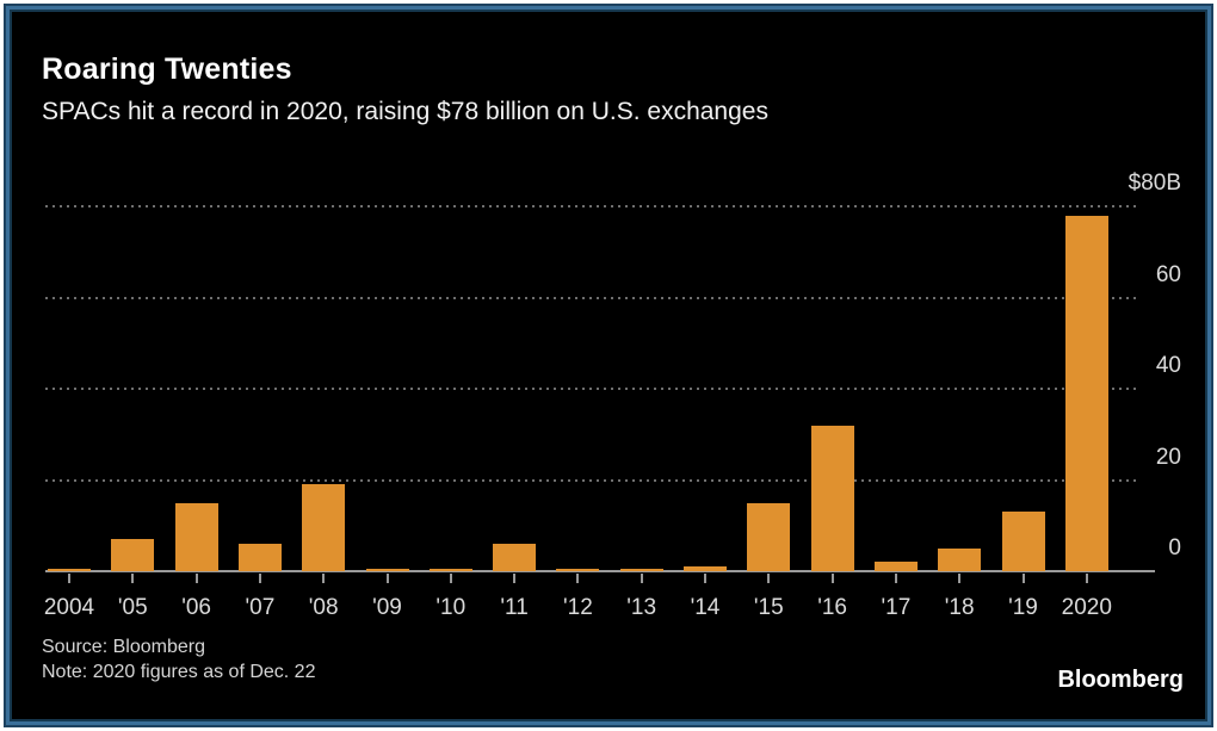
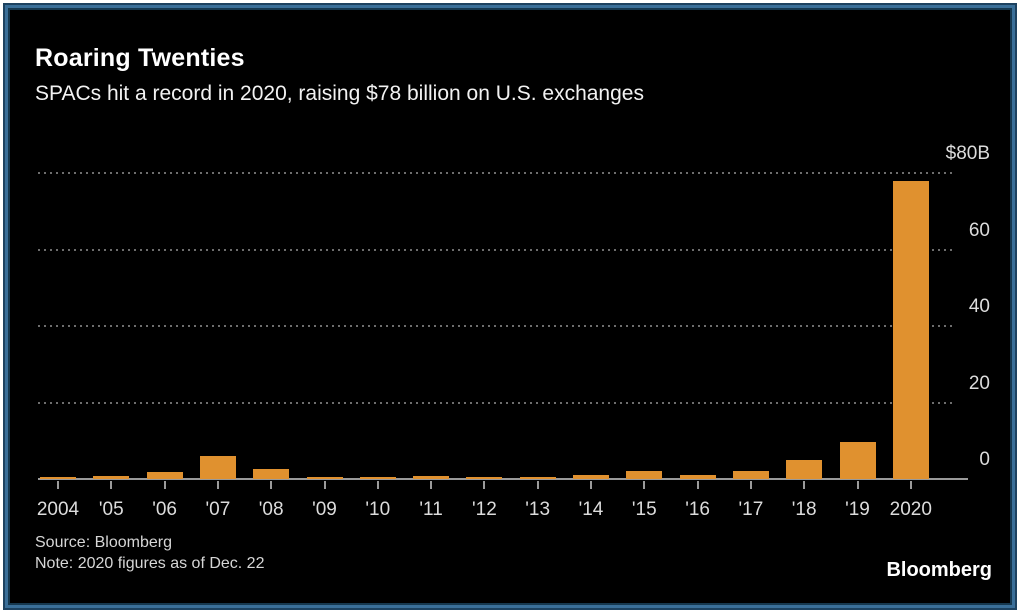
'05: $7B -> $1B
'06: $15B -> $2B
'08: $19B -> $3B
'11: $6B -> $1B
'15: $15B -> $2B
'16: $32B -> $1B
'19: $13B -> $10B
